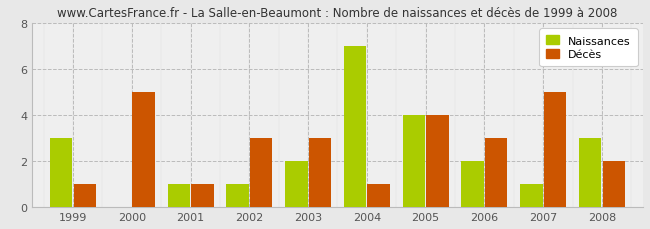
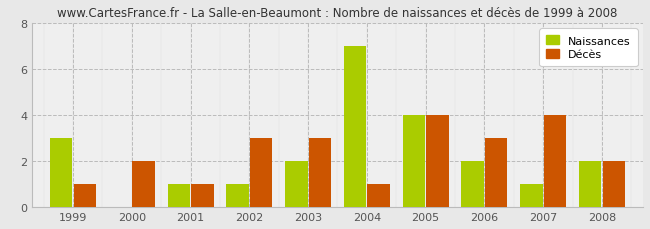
Décès/2000: 5 -> 2
Décès/2007: 5 -> 4
Naissances/2008: 3 -> 2
